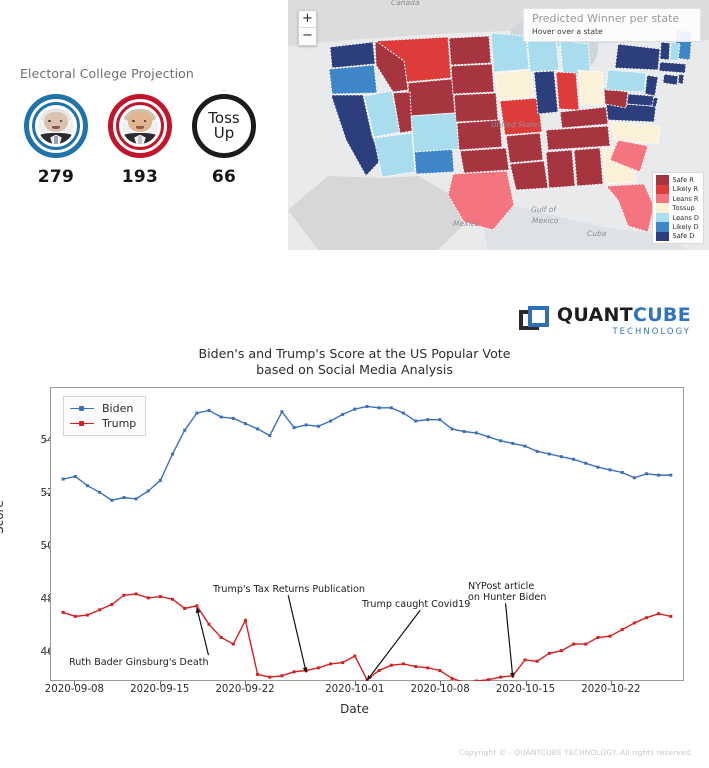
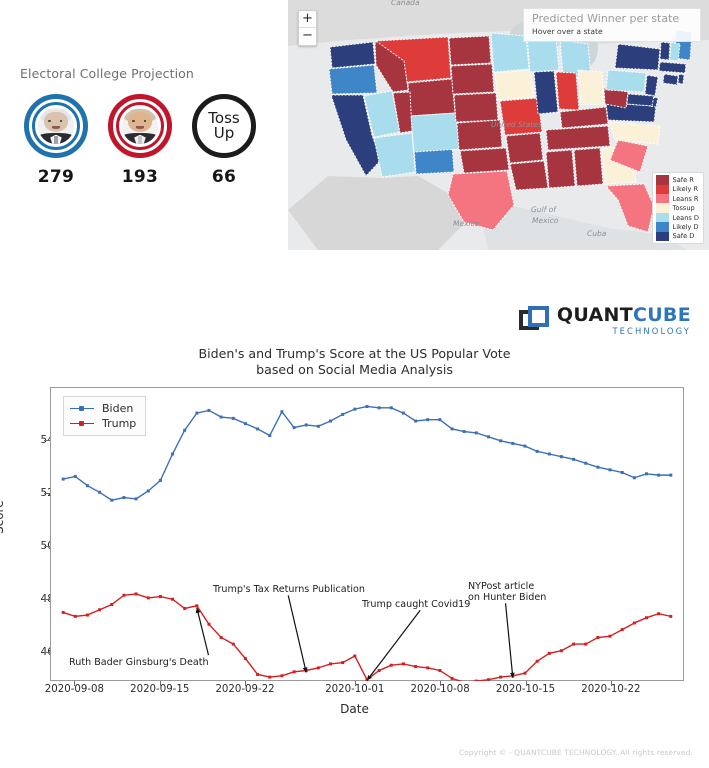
Trump/2020-09-22: 47.2 -> 45.8
Trump/2020-10-15: 45.7 -> 45.2
